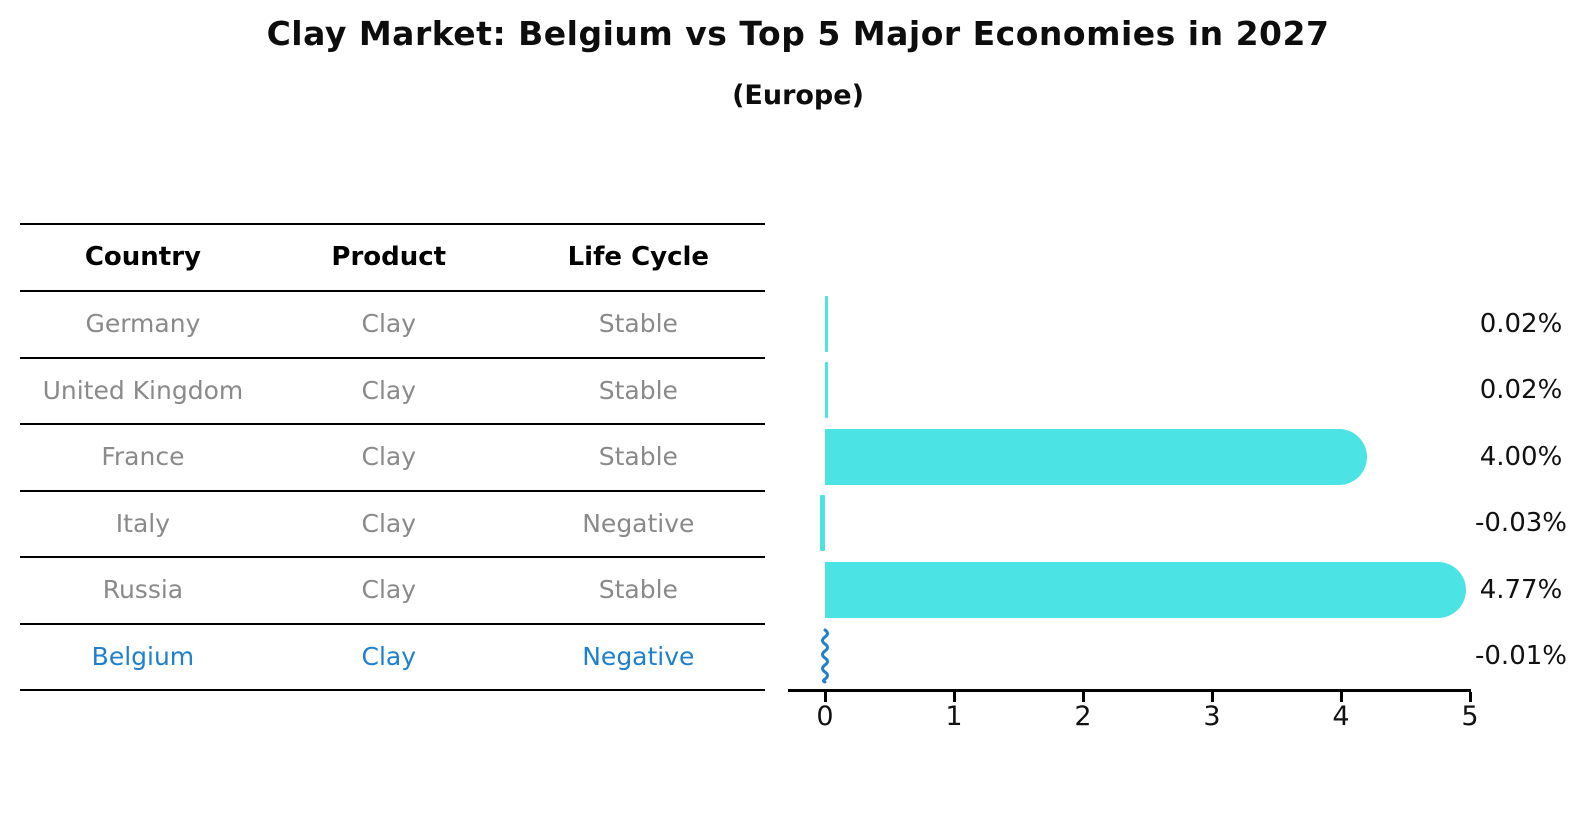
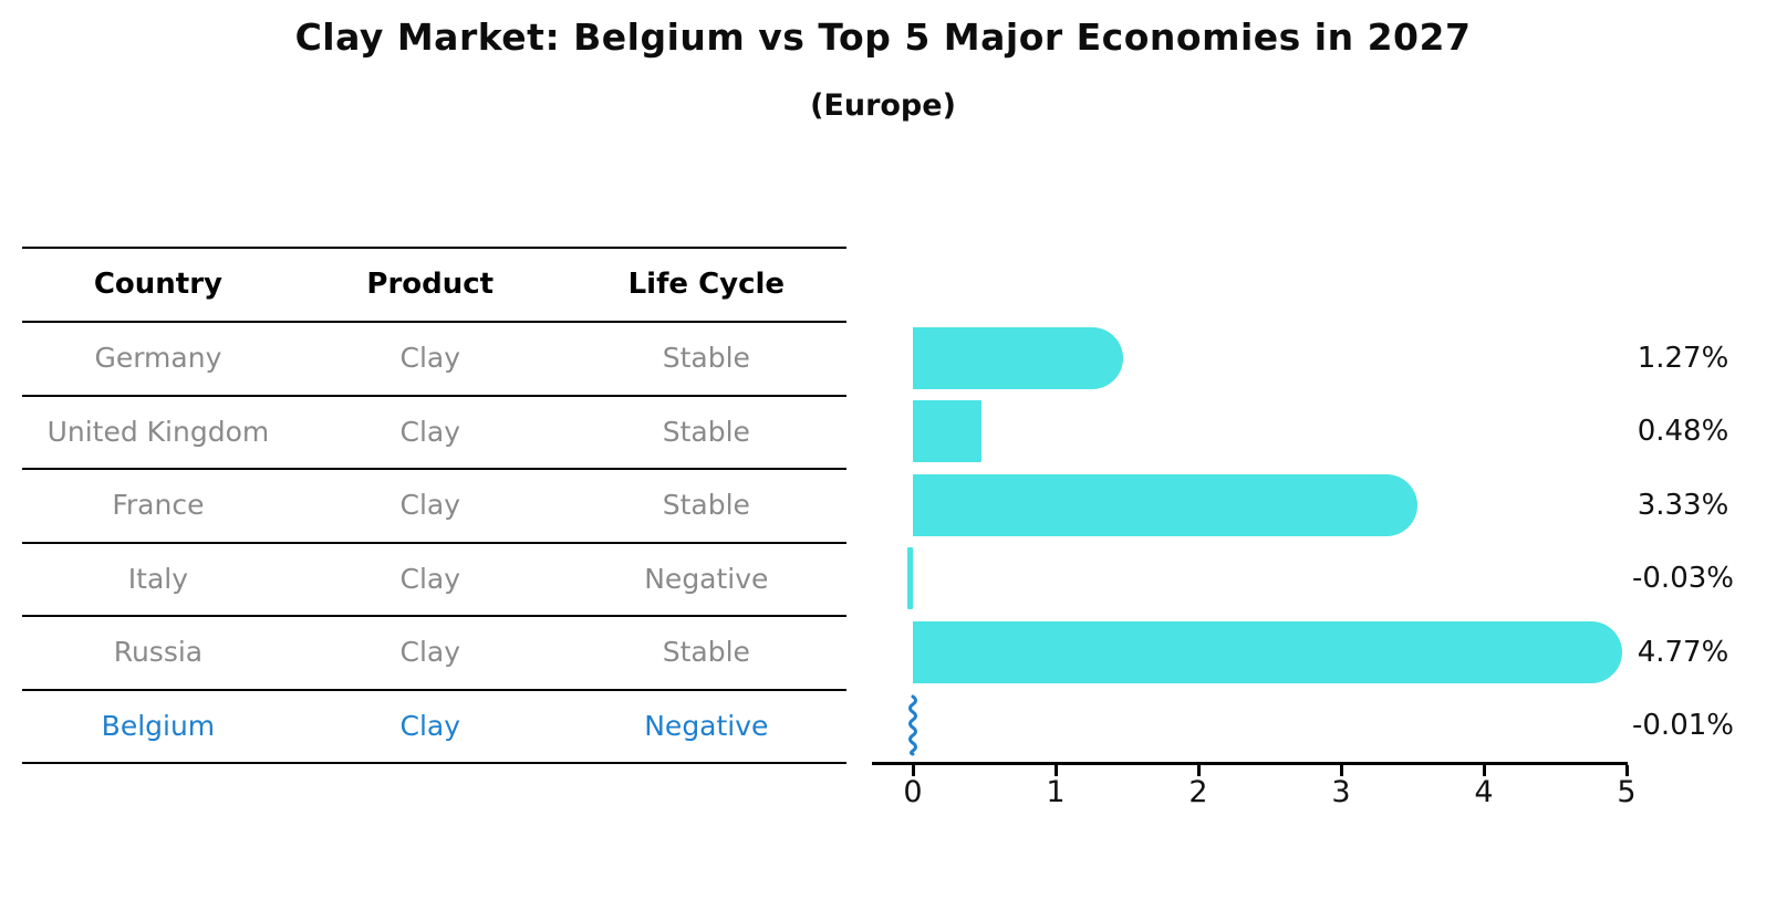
Germany: 0.02% -> 1.27%
United Kingdom: 0.02% -> 0.48%
France: 4.00% -> 3.33%
